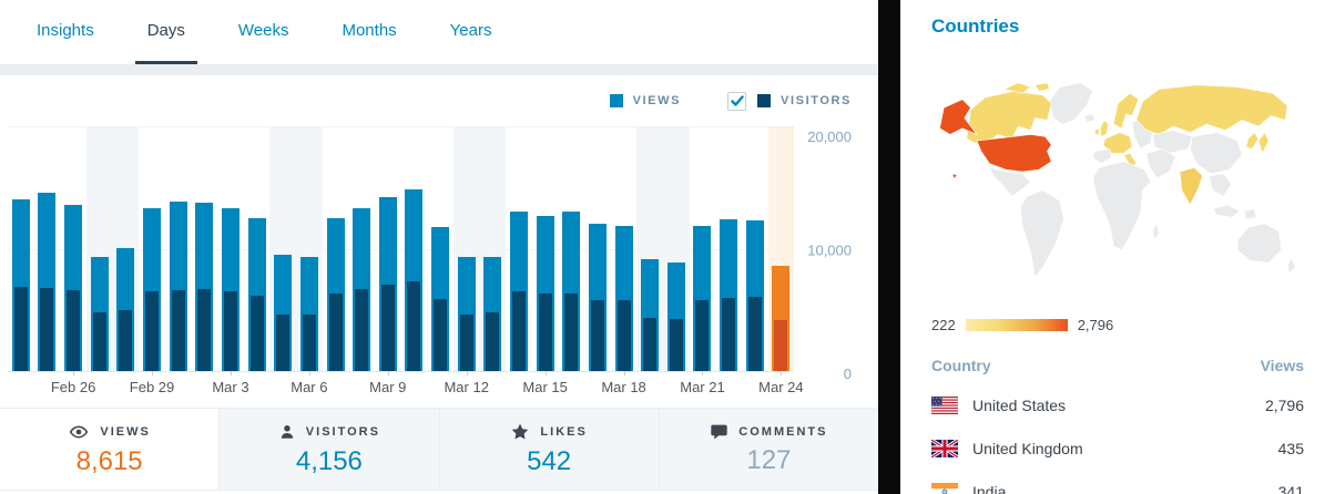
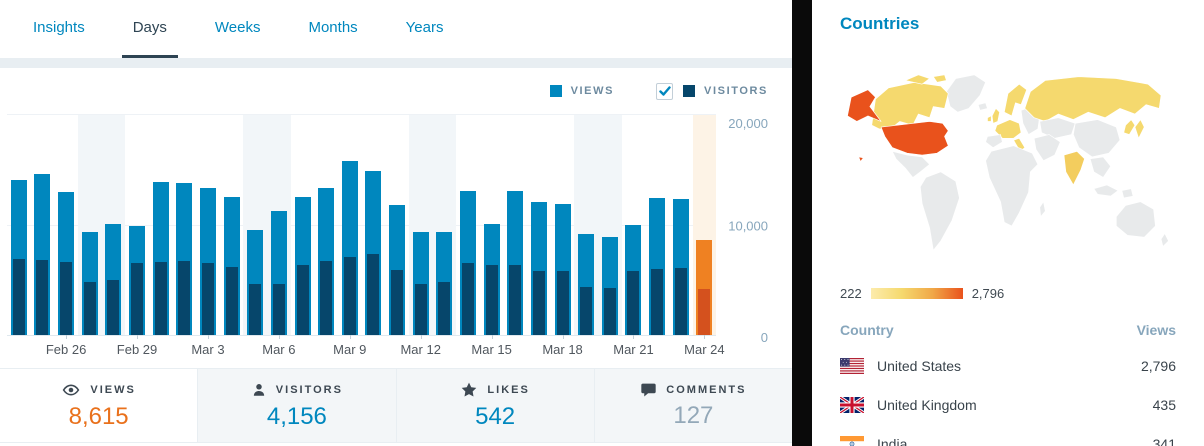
Views/Feb 26: 13600 -> 13000
Views/Feb 29: 13400 -> 9900
Views/Mar 6: 9400 -> 11300
Views/Mar 9: 14300 -> 15800
Views/Mar 15: 12700 -> 10100
Views/Mar 21: 11900 -> 10000
